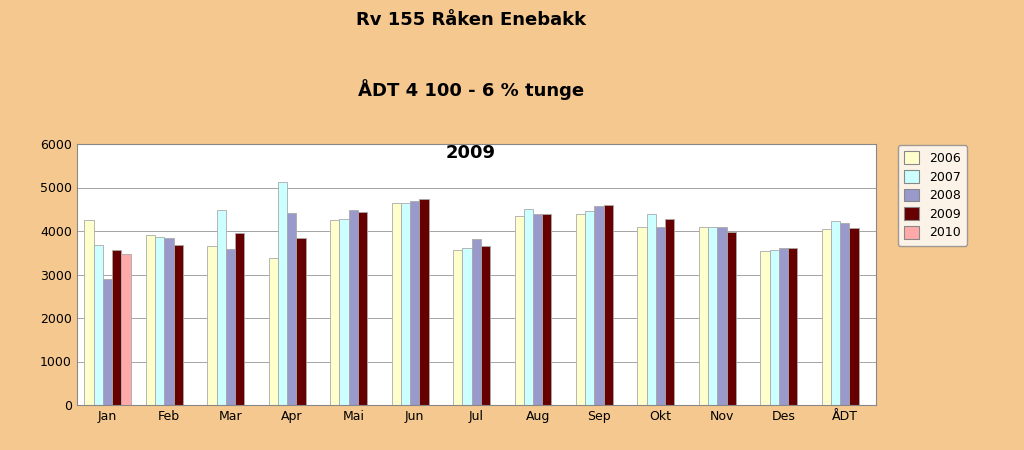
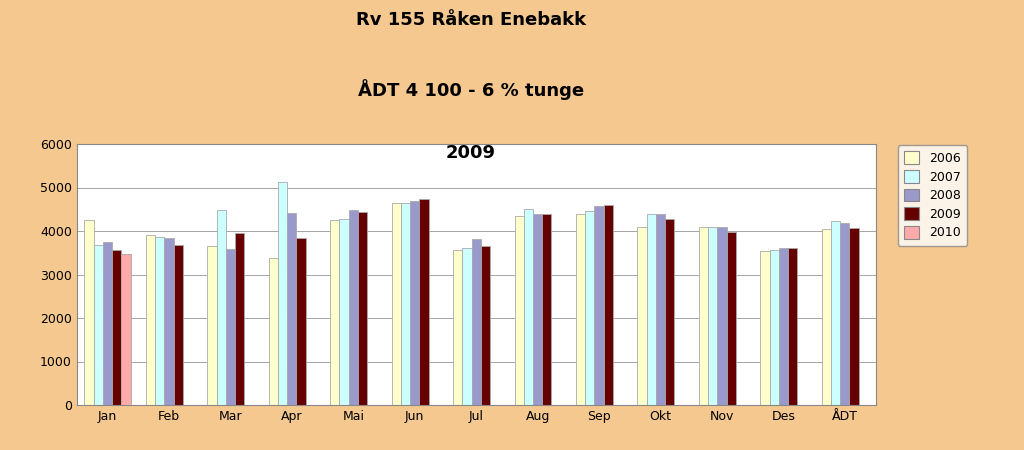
2008/Jan: 2900 -> 3750
2008/Okt: 4100 -> 4400
